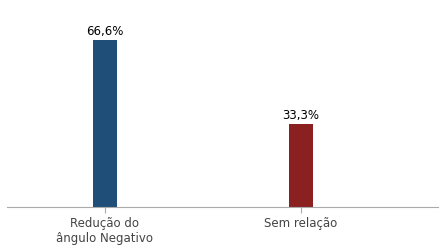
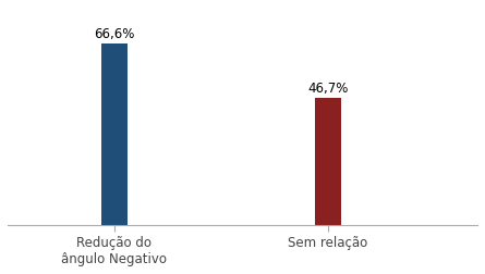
Sem relação: 33,3% -> 46,7%
